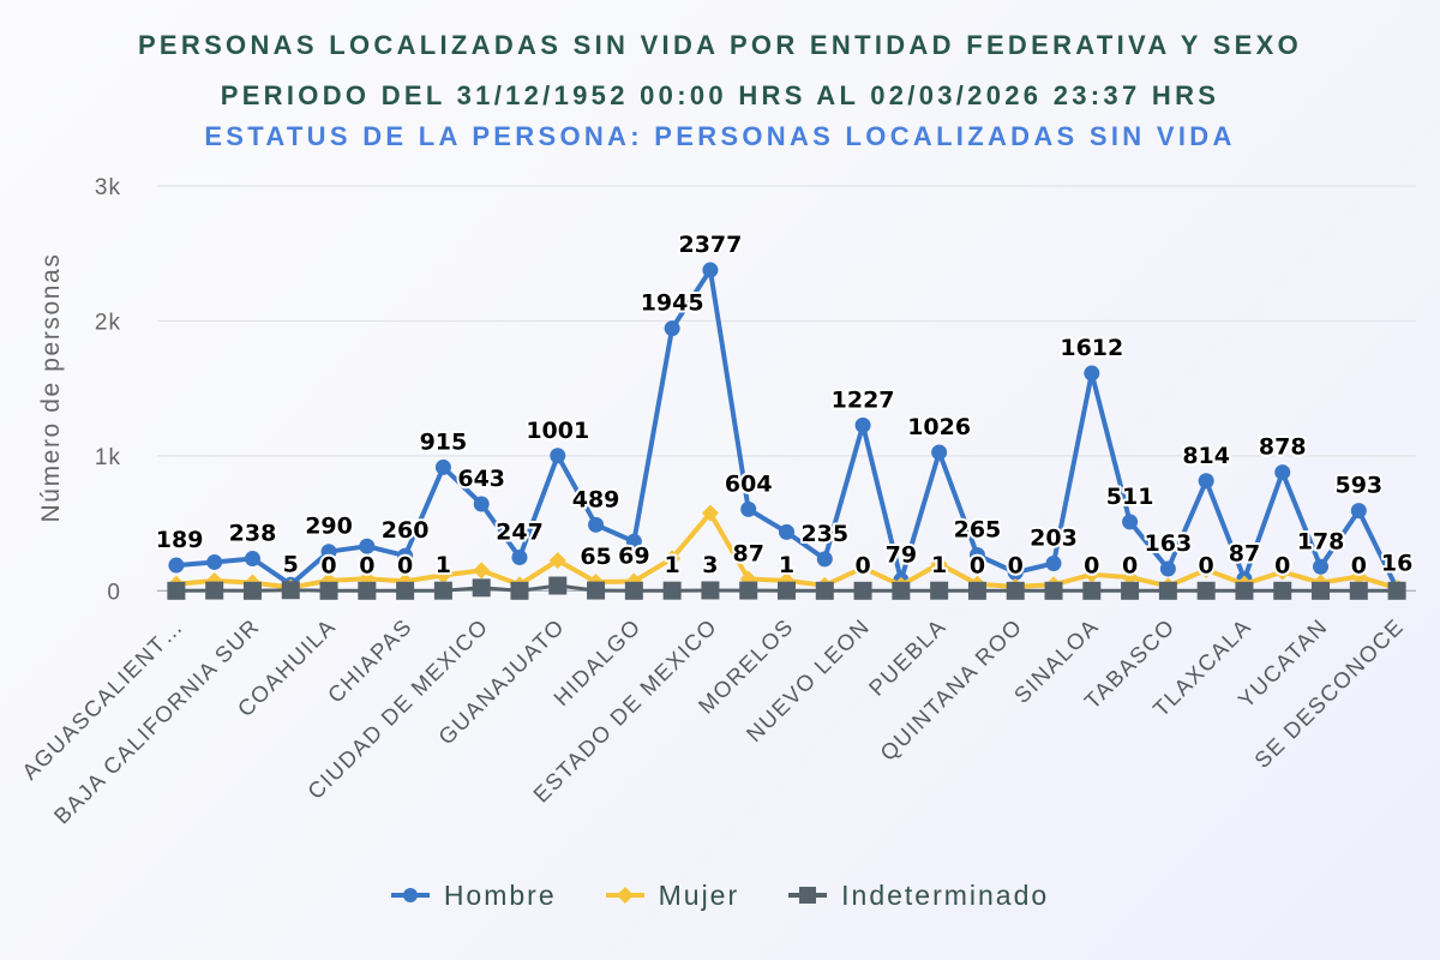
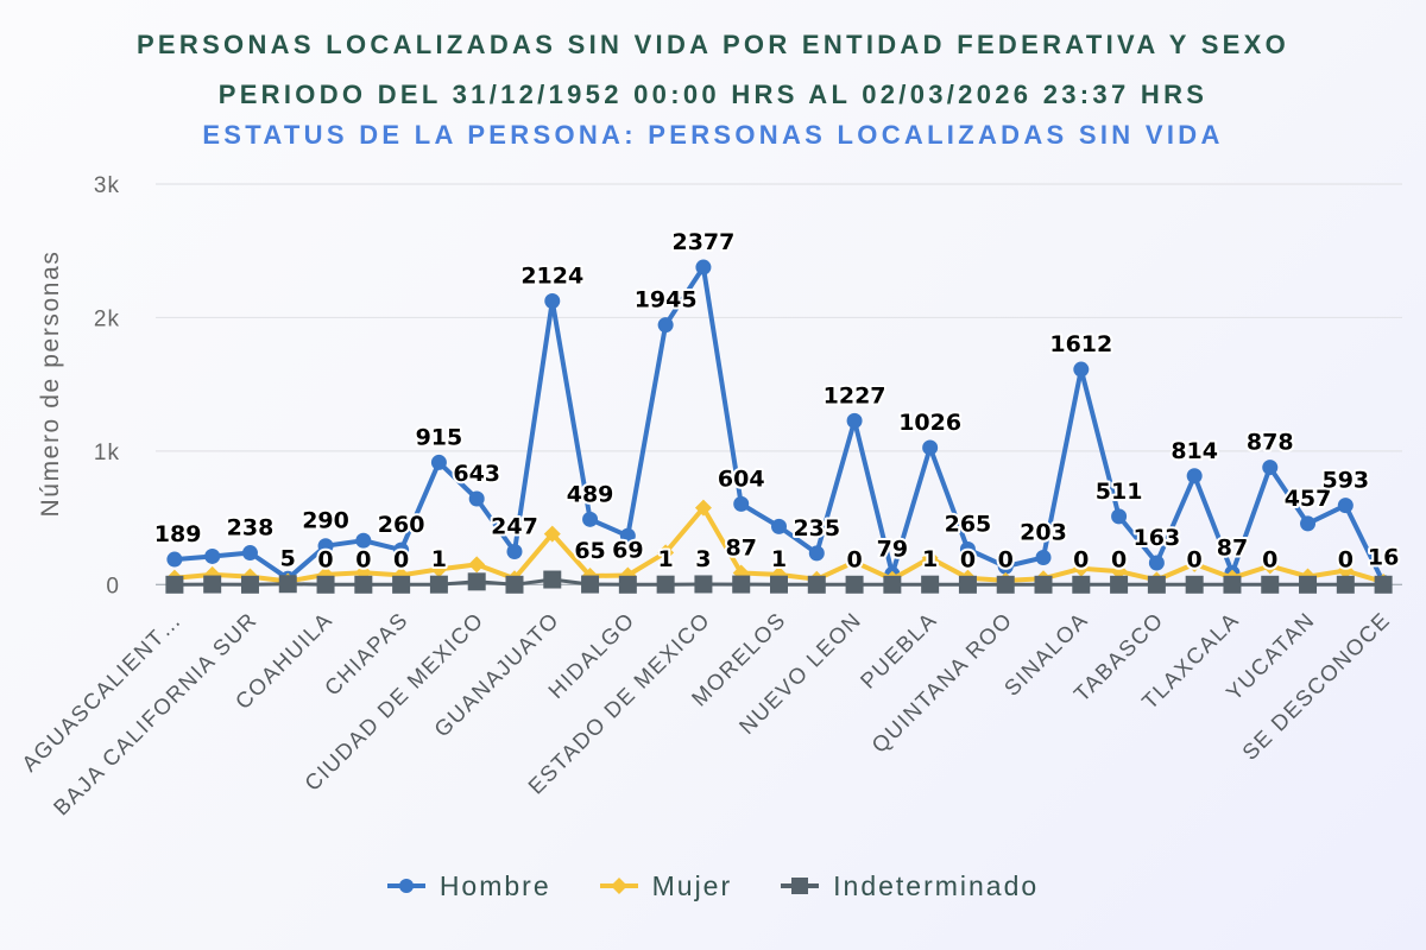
Hombre/GUANAJUATO: 1001 -> 2124
Mujer/GUANAJUATO: 0.22k -> 0.38k
Hombre/YUCATAN: 178 -> 457
